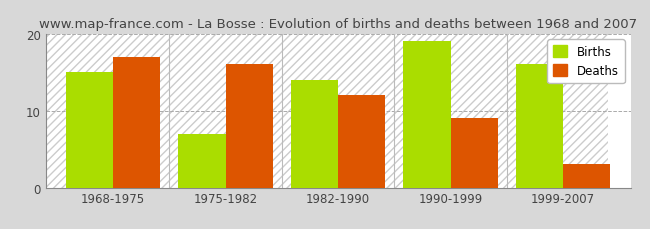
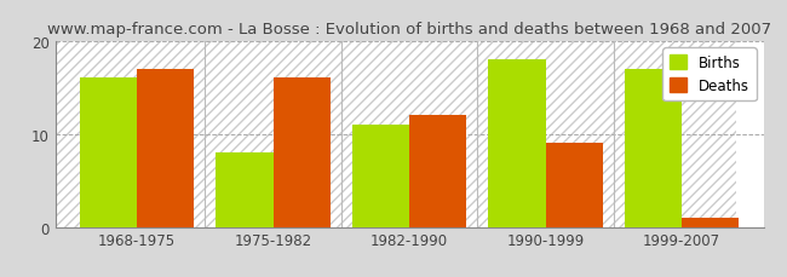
Births/1968-1975: 15 -> 16
Births/1975-1982: 7 -> 8
Births/1982-1990: 14 -> 11
Births/1990-1999: 19 -> 18
Births/1999-2007: 16 -> 17
Deaths/1999-2007: 3 -> 1
